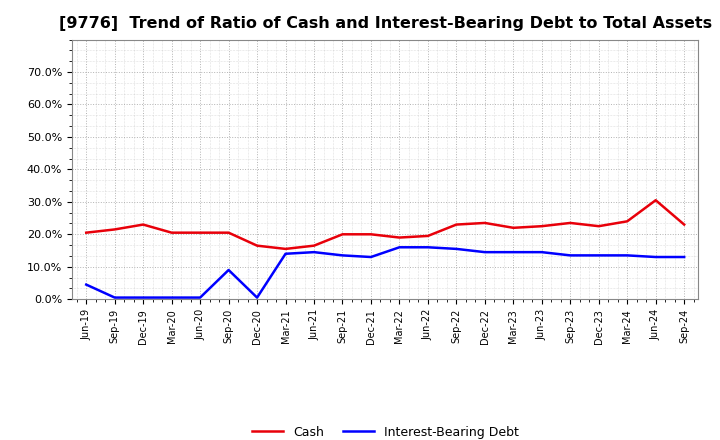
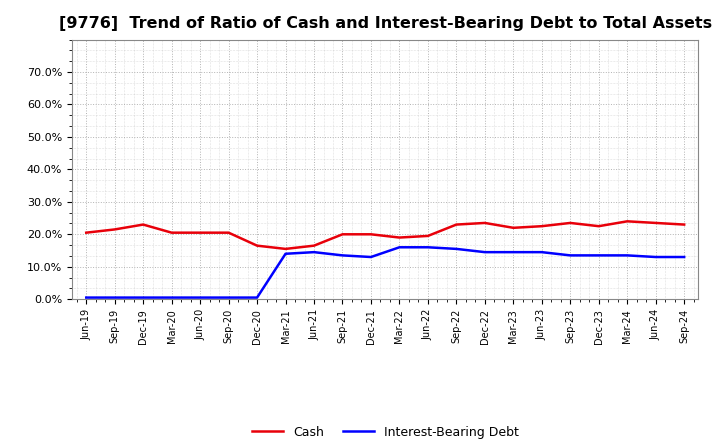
Interest-Bearing Debt/Jun-19: 4.5% -> 0.5%
Interest-Bearing Debt/Sep-20: 9.0% -> 0.5%
Cash/Jun-24: 30.5% -> 23.5%
